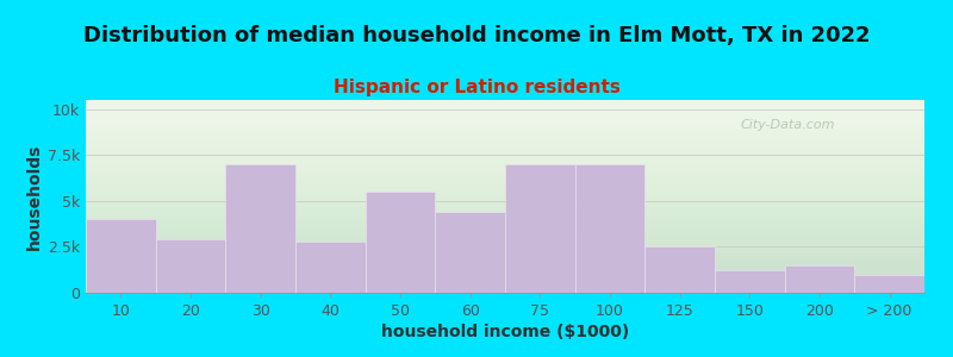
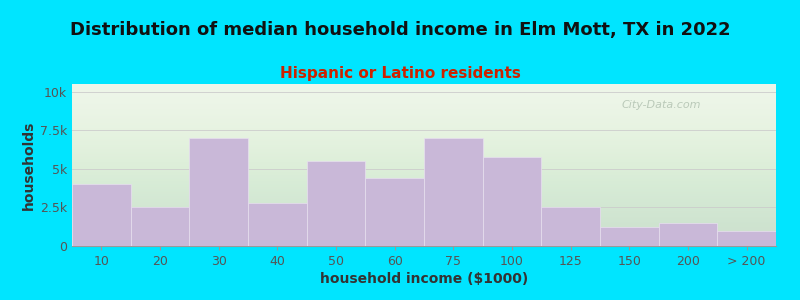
20: 2.9k -> 2.5k
100: 7.0k -> 5.8k
